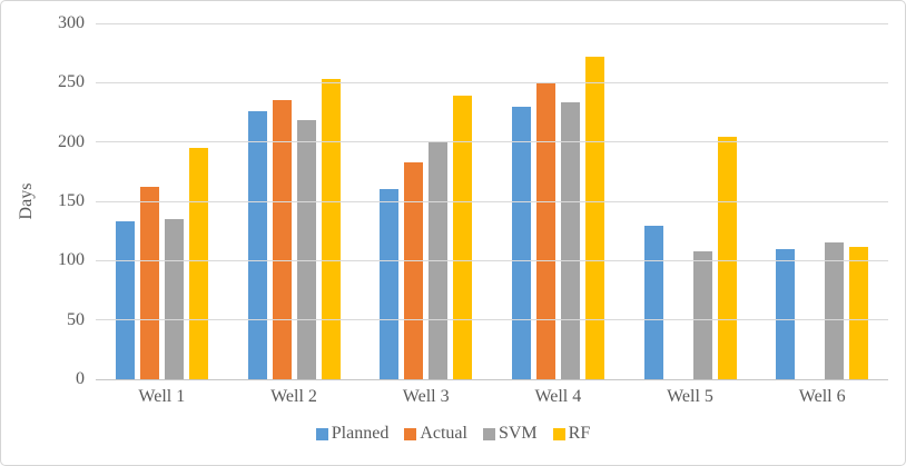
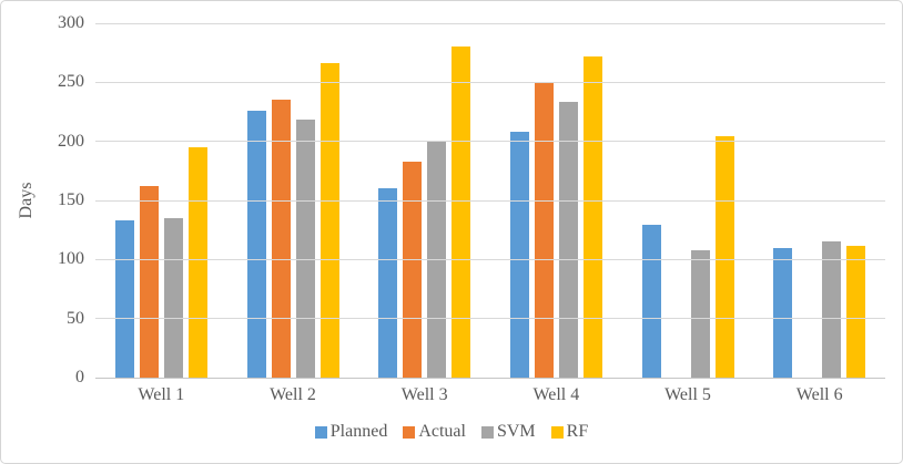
RF/Well 2: 253 -> 266
RF/Well 3: 239 -> 280
Planned/Well 4: 230 -> 208
